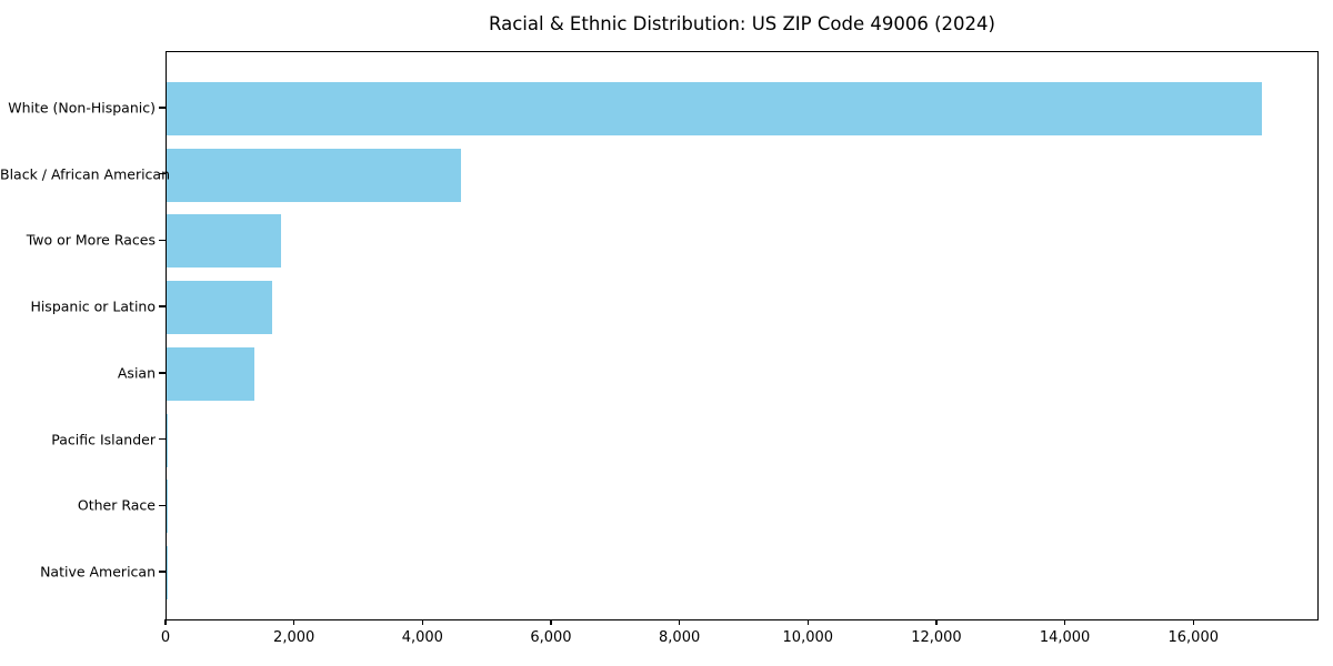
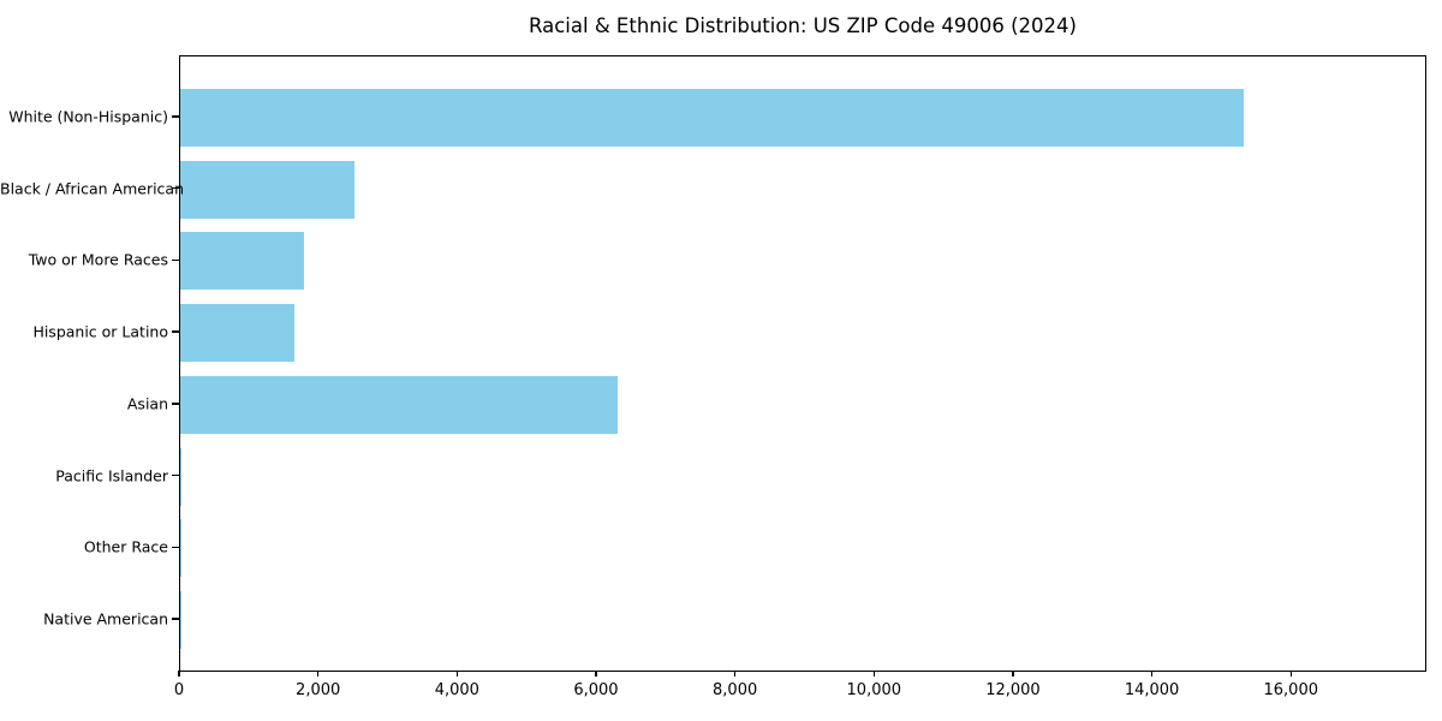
White (Non-Hispanic): 17000 -> 15300
Black / African American: 4600 -> 2500
Asian: 1400 -> 6300
